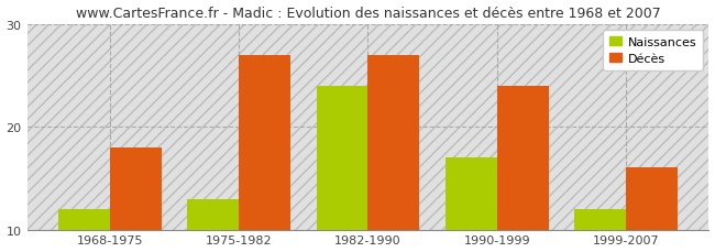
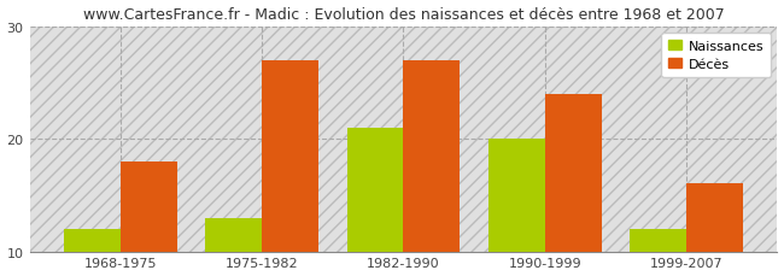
Naissances/1982-1990: 24 -> 21
Naissances/1990-1999: 17 -> 20
